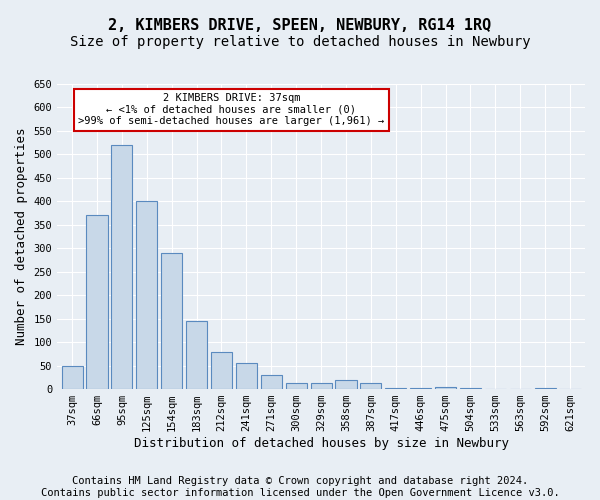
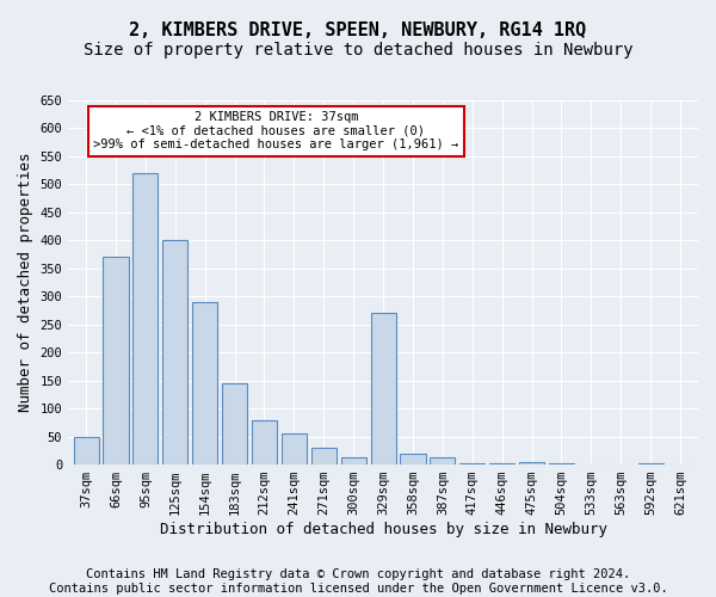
329sqm: 12 -> 270
